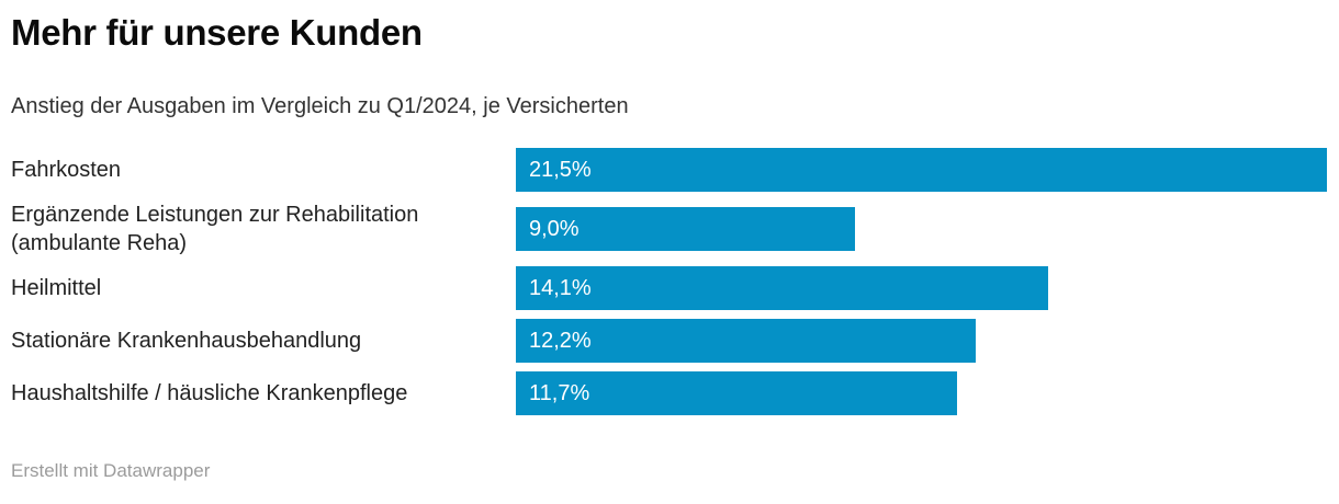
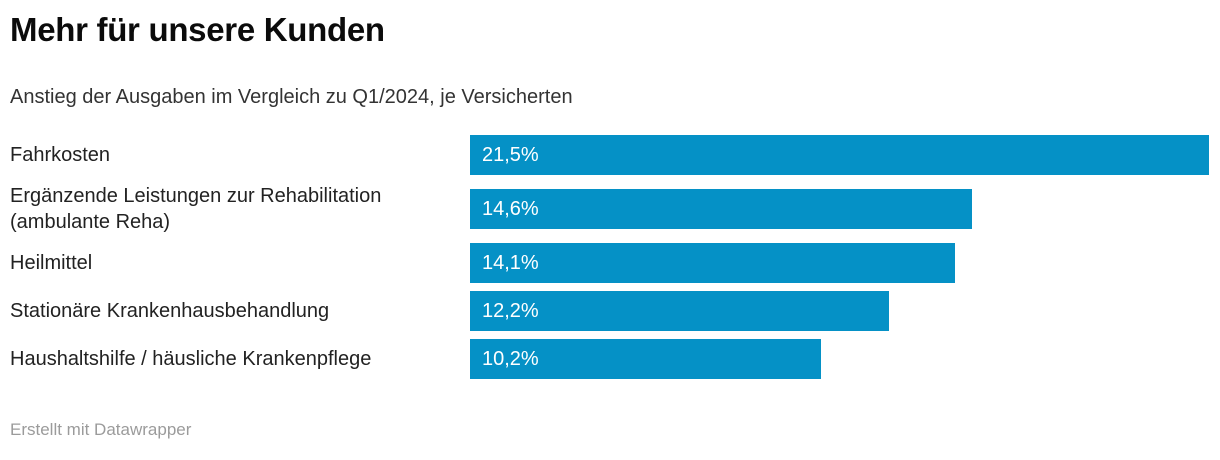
Ergänzende Leistungen zur Rehabilitation (ambulante Reha): 9,0% -> 14,6%
Haushaltshilfe / häusliche Krankenpflege: 11,7% -> 10,2%
